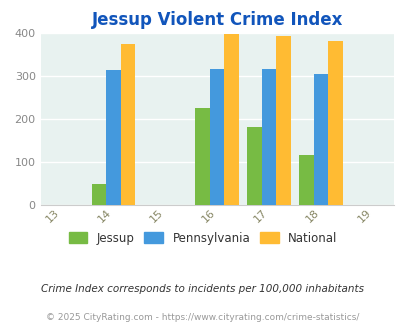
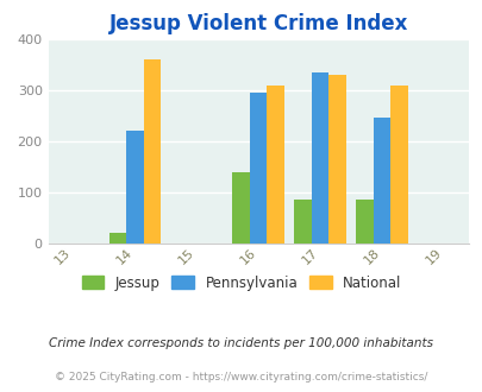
Jessup/14: 47 -> 20
Pennsylvania/14: 313 -> 220
National/14: 375 -> 360
Jessup/16: 225 -> 140
Pennsylvania/16: 317 -> 295
National/16: 398 -> 310
Jessup/17: 182 -> 85
Pennsylvania/17: 315 -> 335
National/17: 393 -> 330
Jessup/18: 115 -> 85
Pennsylvania/18: 305 -> 245
National/18: 381 -> 310
